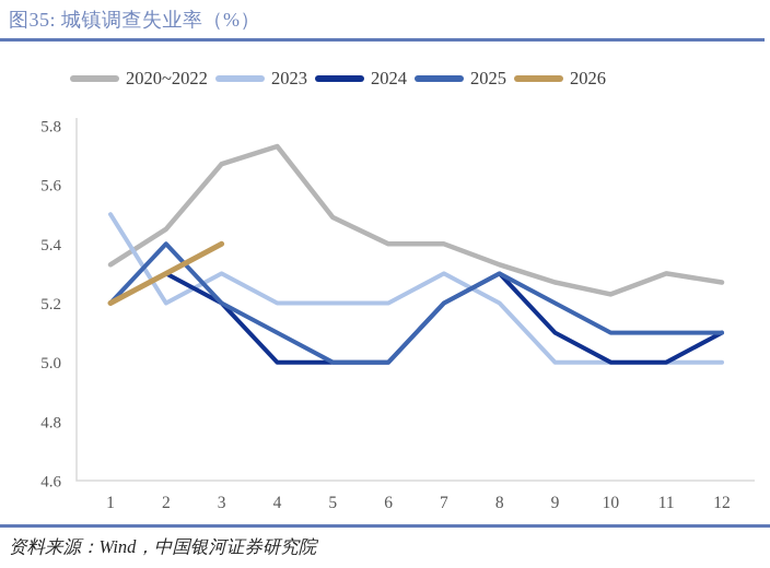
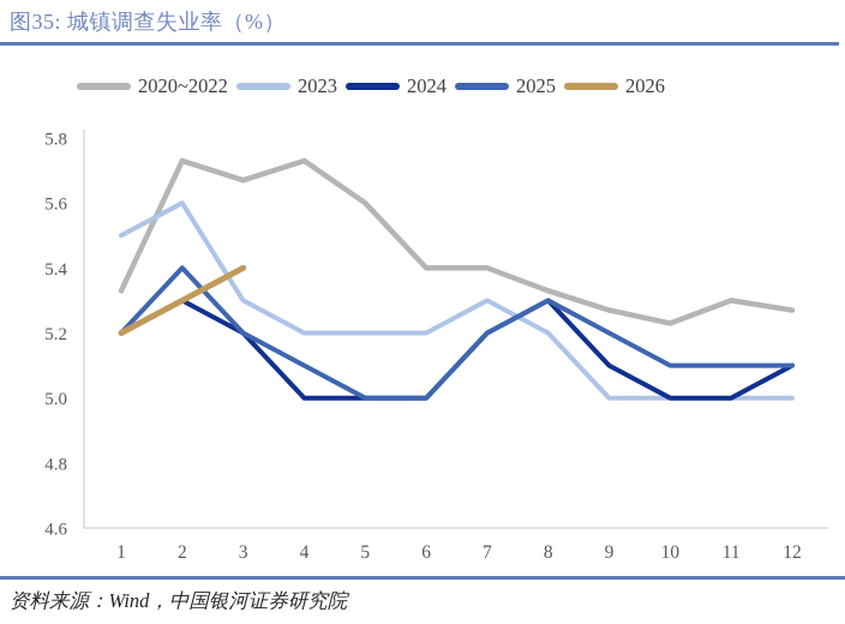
2020~2022/2: 5.45 -> 5.73
2023/2: 5.2 -> 5.6
2020~2022/5: 5.49 -> 5.60
